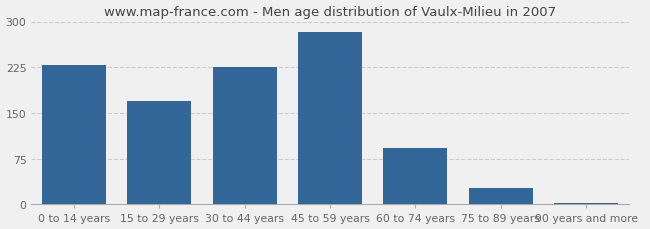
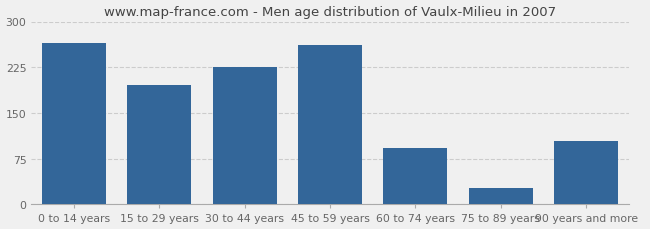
0 to 14 years: 228 -> 264
15 to 29 years: 170 -> 196
45 to 59 years: 283 -> 262
90 years and more: 3 -> 104
